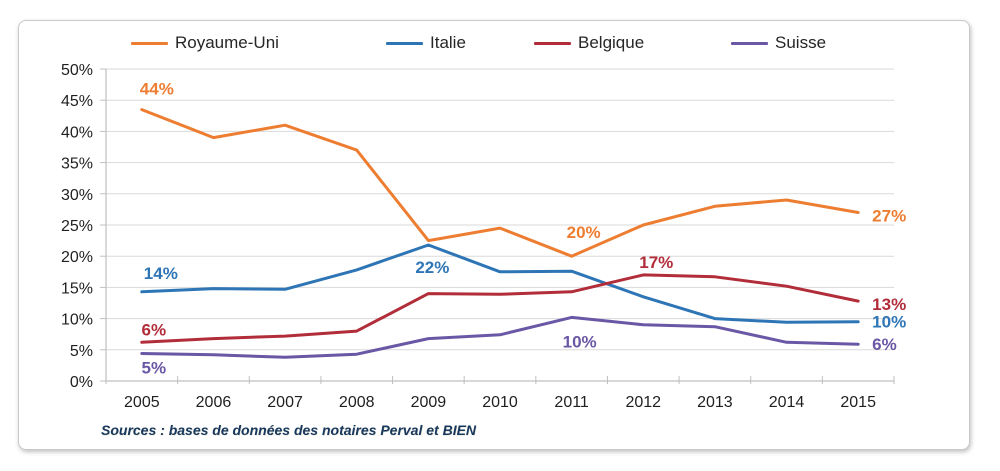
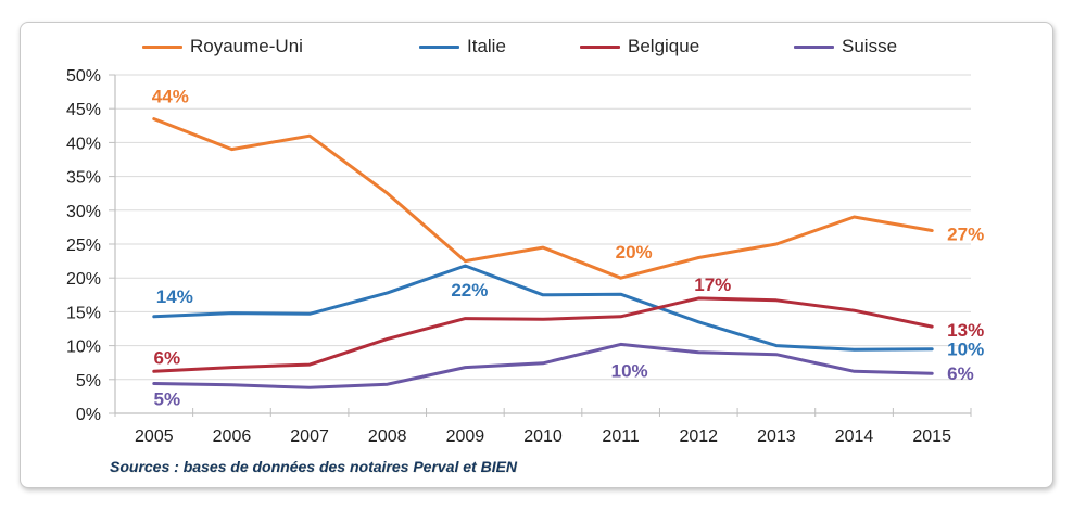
Royaume-Uni/2008: 37% -> 32%
Belgique/2008: 8% -> 11%
Royaume-Uni/2012: 25% -> 23%
Royaume-Uni/2013: 28% -> 25%
